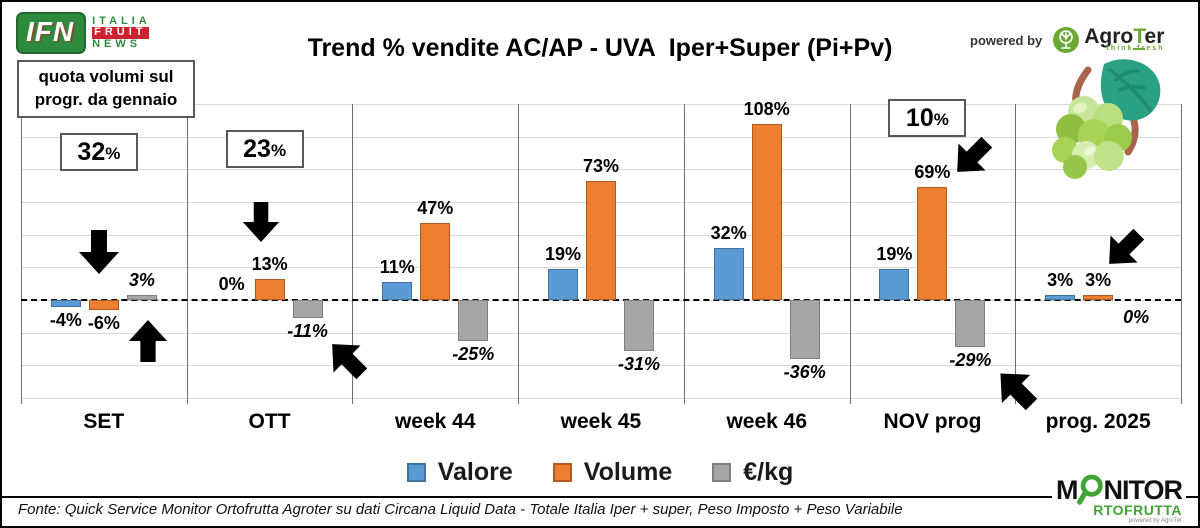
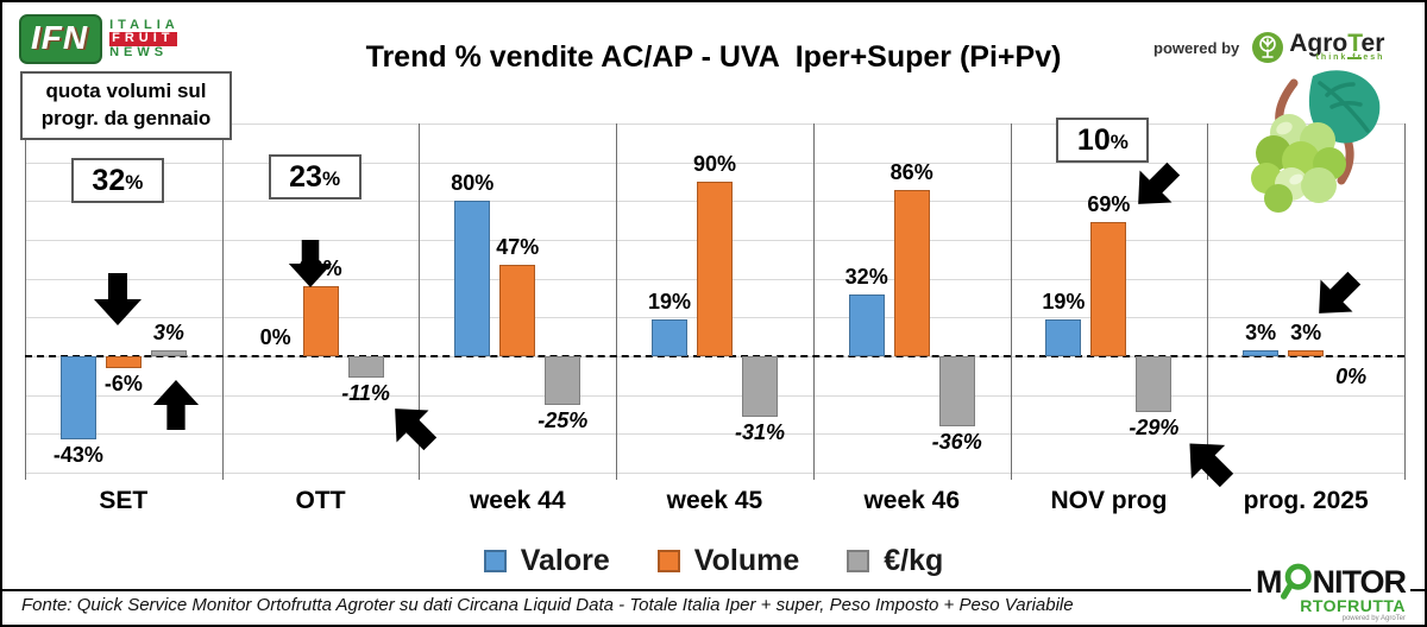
Valore/SET: -4% -> -43%
Volume/OTT: 13% -> 36%
Valore/week 44: 11% -> 80%
Volume/week 45: 73% -> 90%
Volume/week 46: 108% -> 86%
